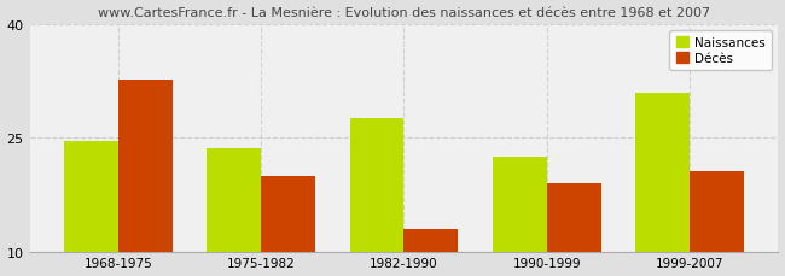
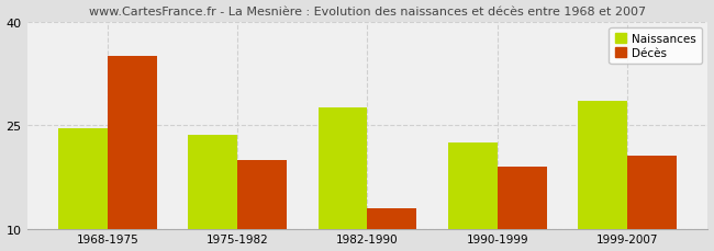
Décès/1968-1975: 32.6 -> 35.0
Naissances/1999-2007: 30.8 -> 28.5
